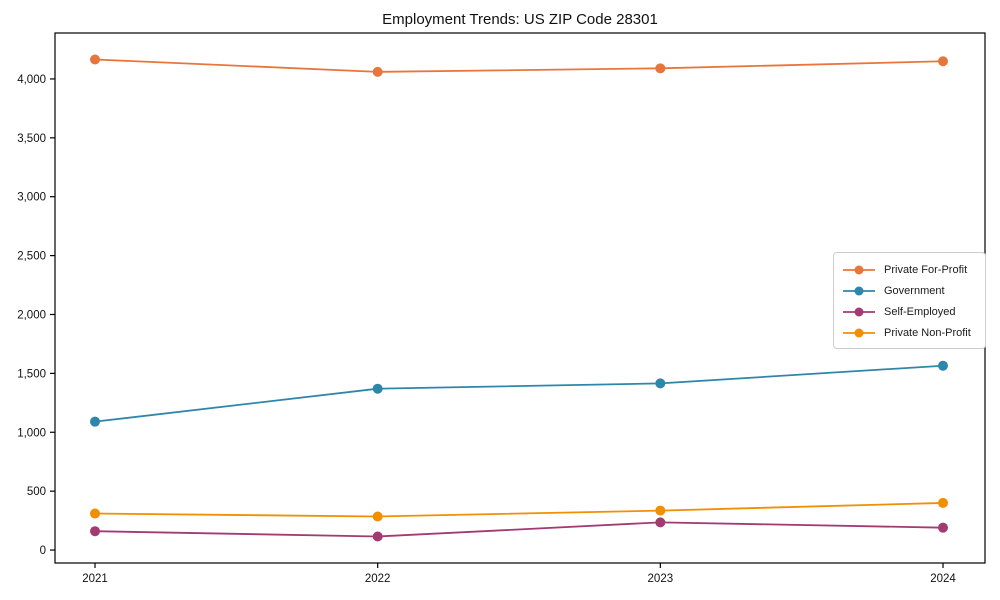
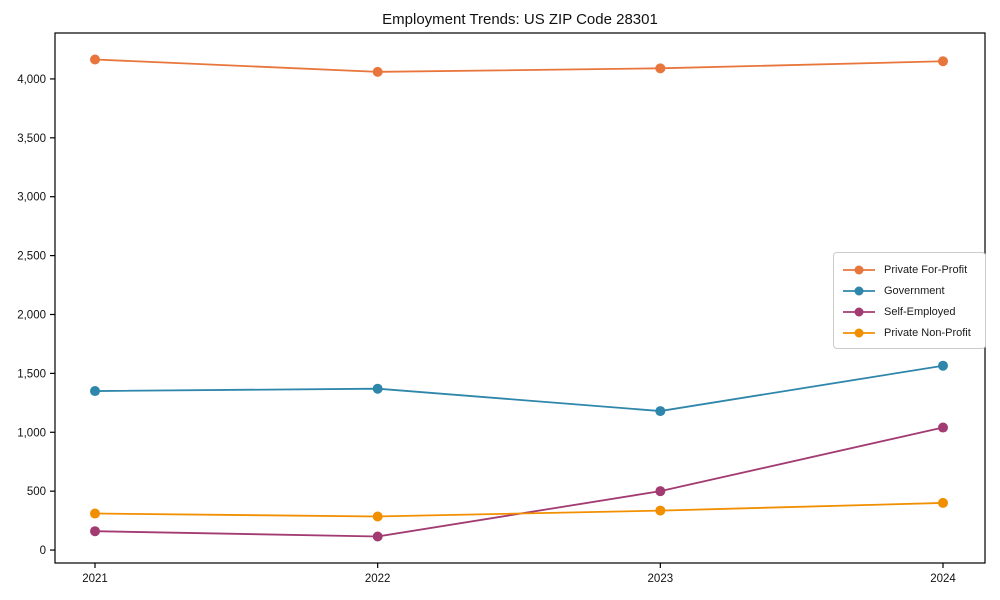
Government/2021: 1090 -> 1350
Government/2023: 1420 -> 1180
Self-Employed/2023: 240 -> 500
Self-Employed/2024: 190 -> 1040
